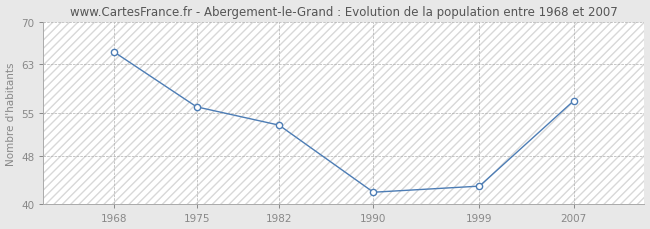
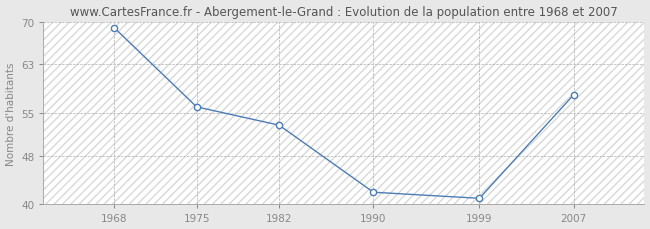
1968: 65 -> 69
1999: 43 -> 41
2007: 57 -> 58
